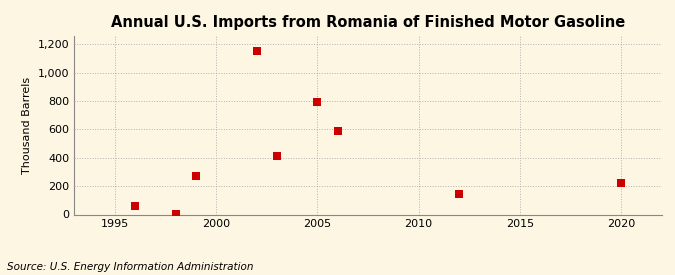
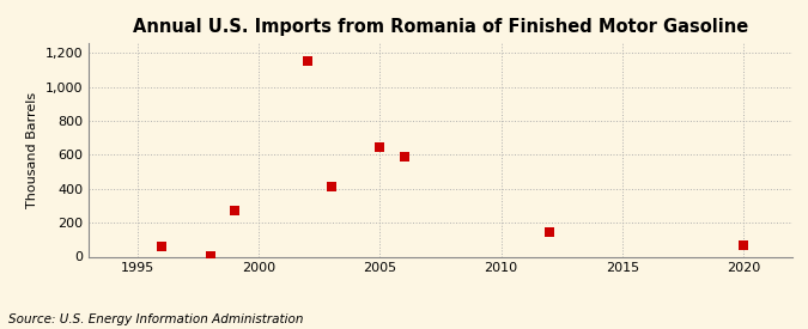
2005: 790 -> 640
2020: 220 -> 70
